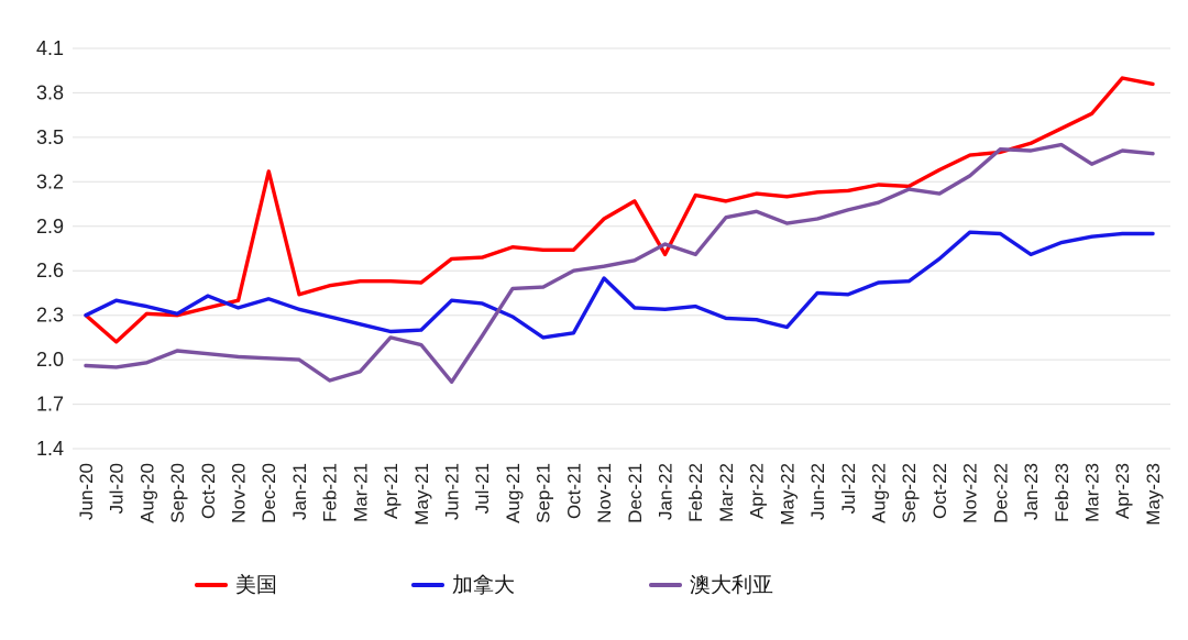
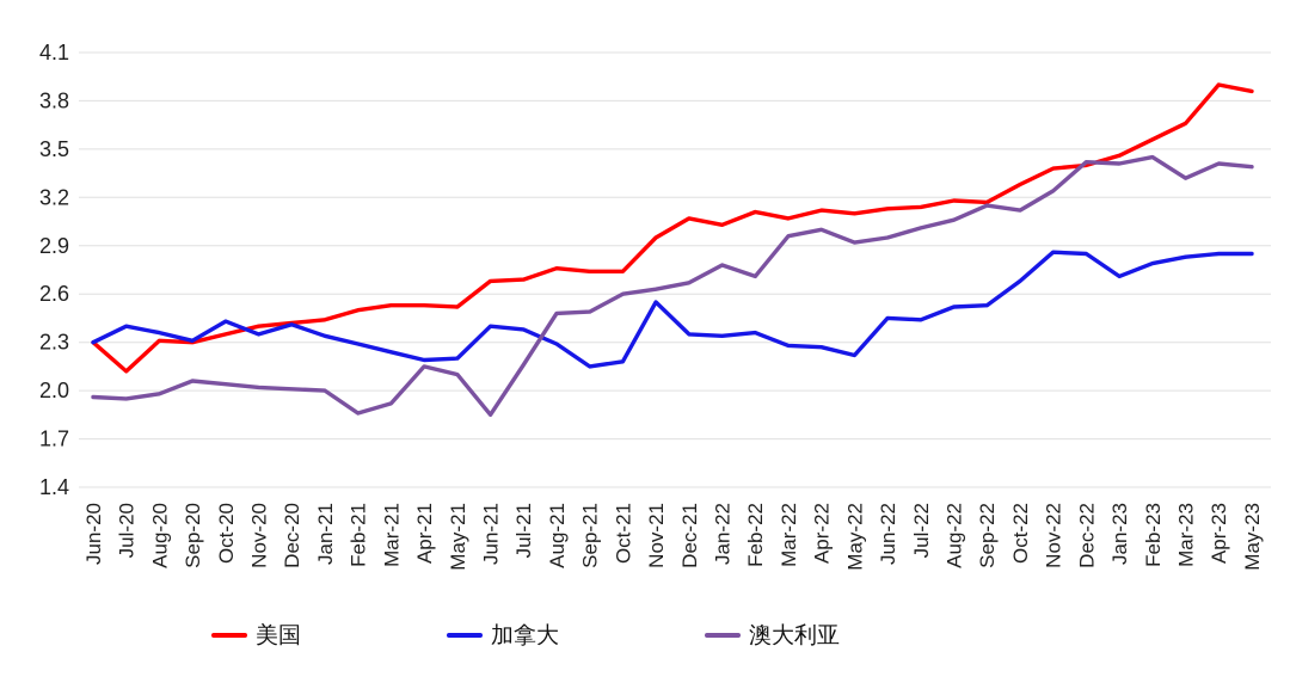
美国/Dec-20: 3.27 -> 2.42
美国/Jan-22: 2.71 -> 3.03
